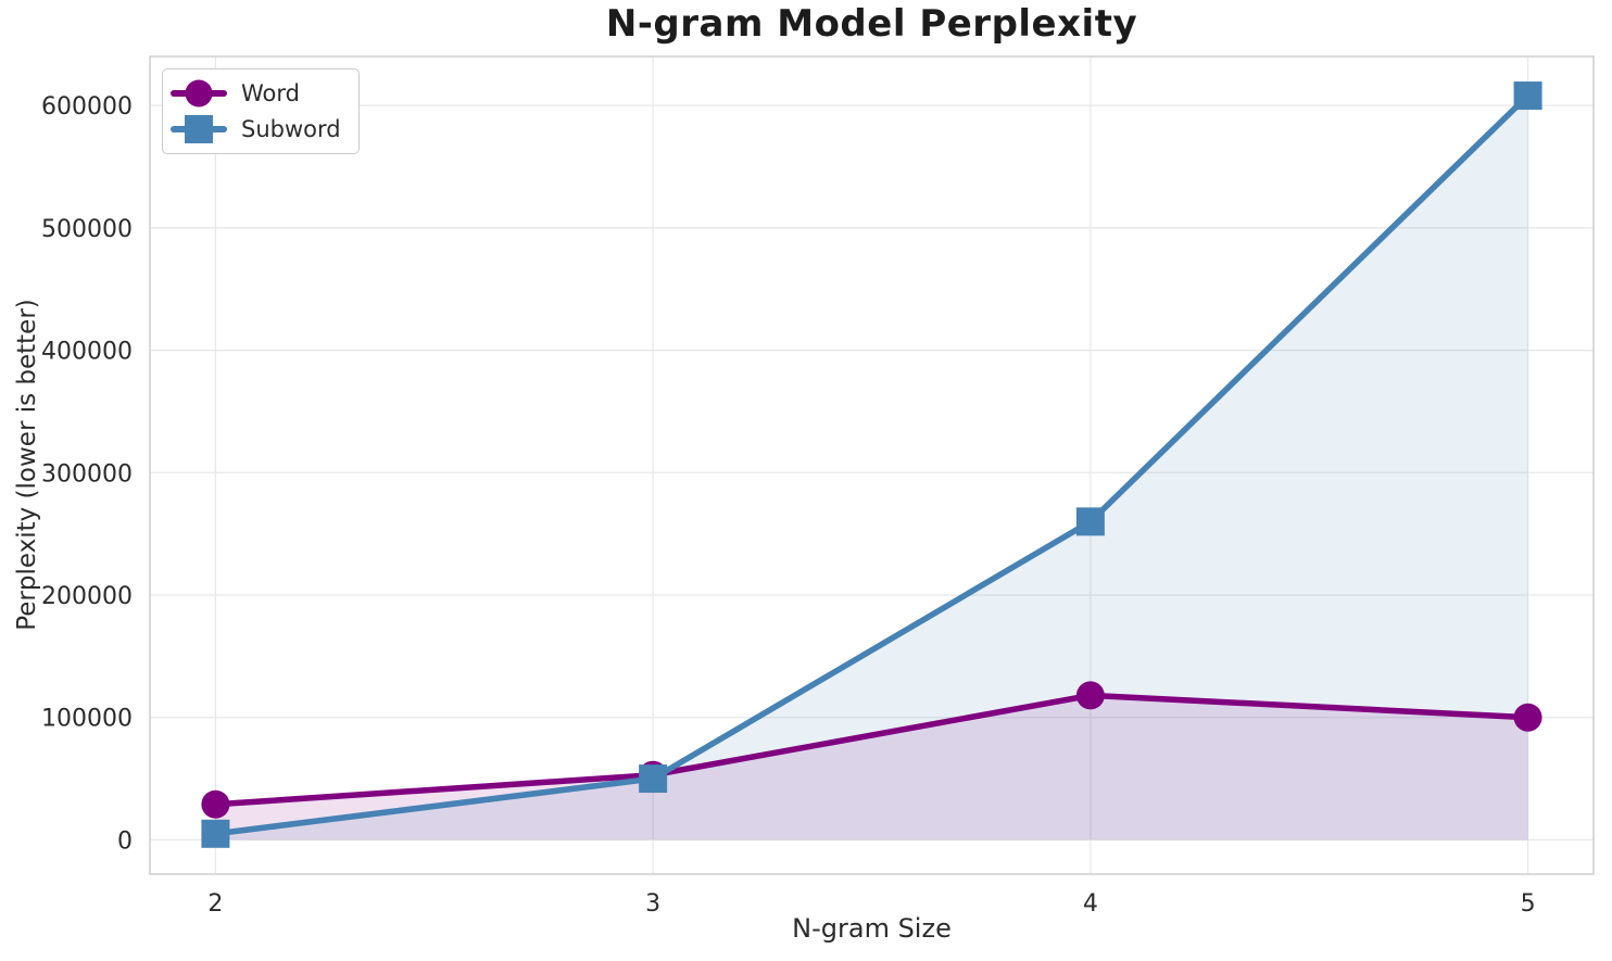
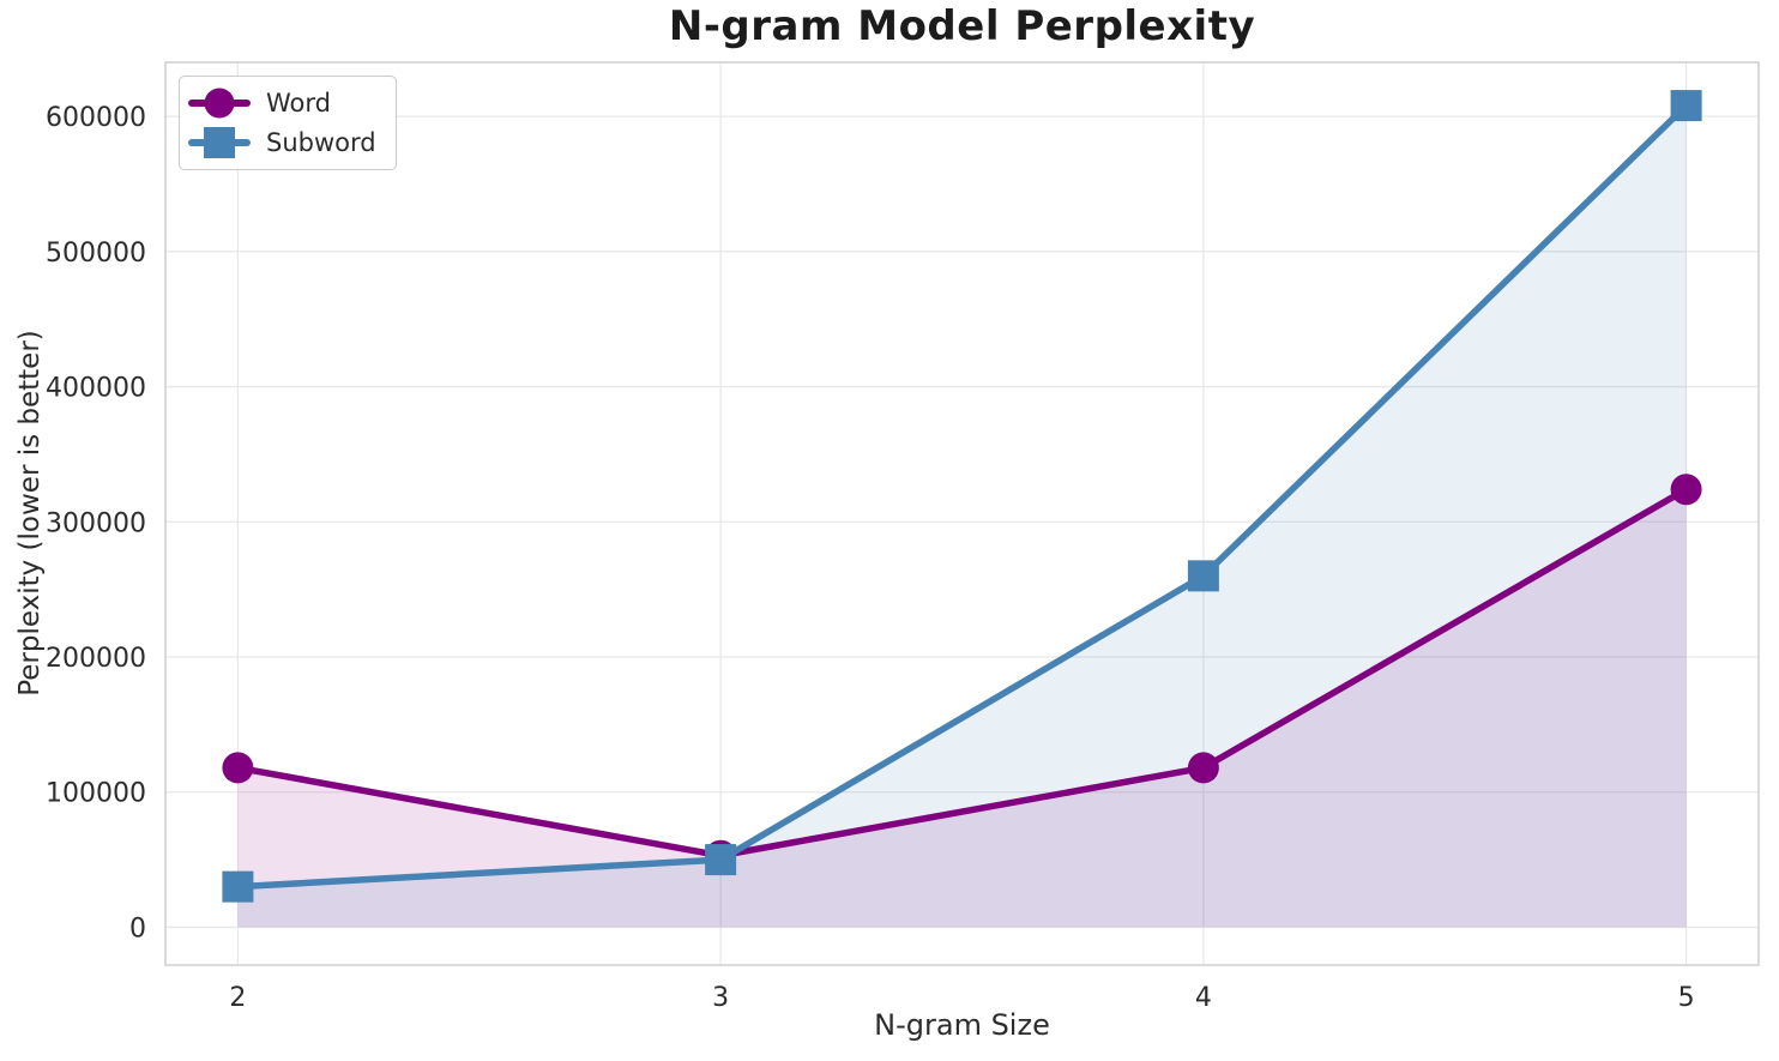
Word/2: 29000 -> 118000
Subword/2: 5000 -> 30000
Word/5: 100000 -> 324000
